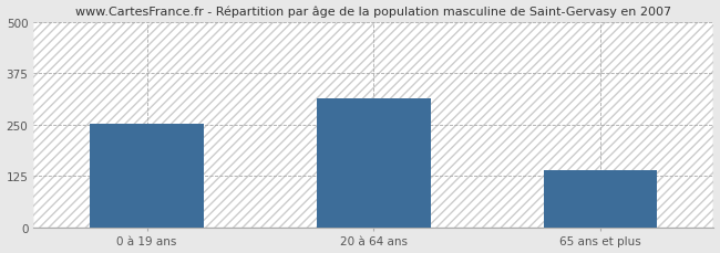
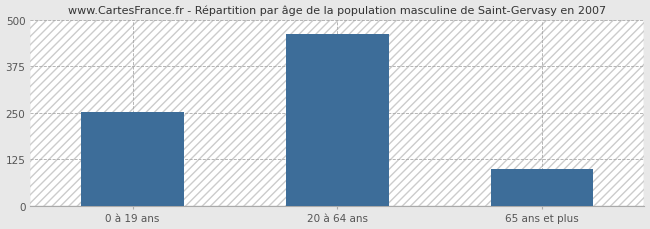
20 à 64 ans: 315 -> 462
65 ans et plus: 140 -> 100
